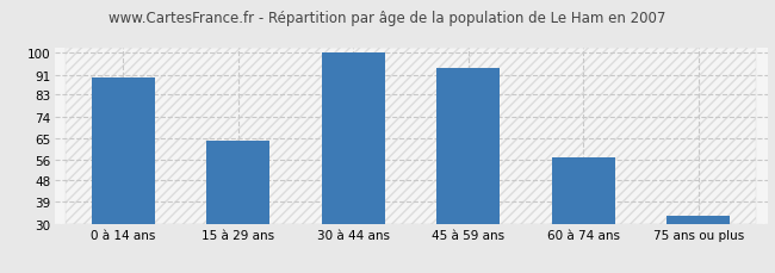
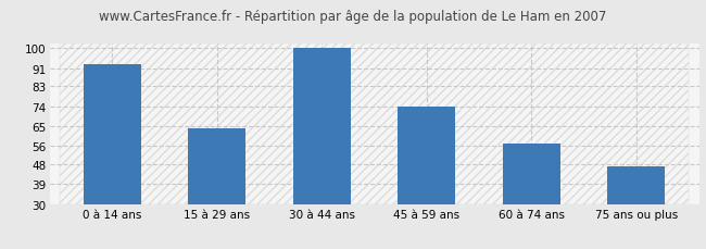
0 à 14 ans: 90 -> 93
45 à 59 ans: 94 -> 74
75 ans ou plus: 33 -> 47
